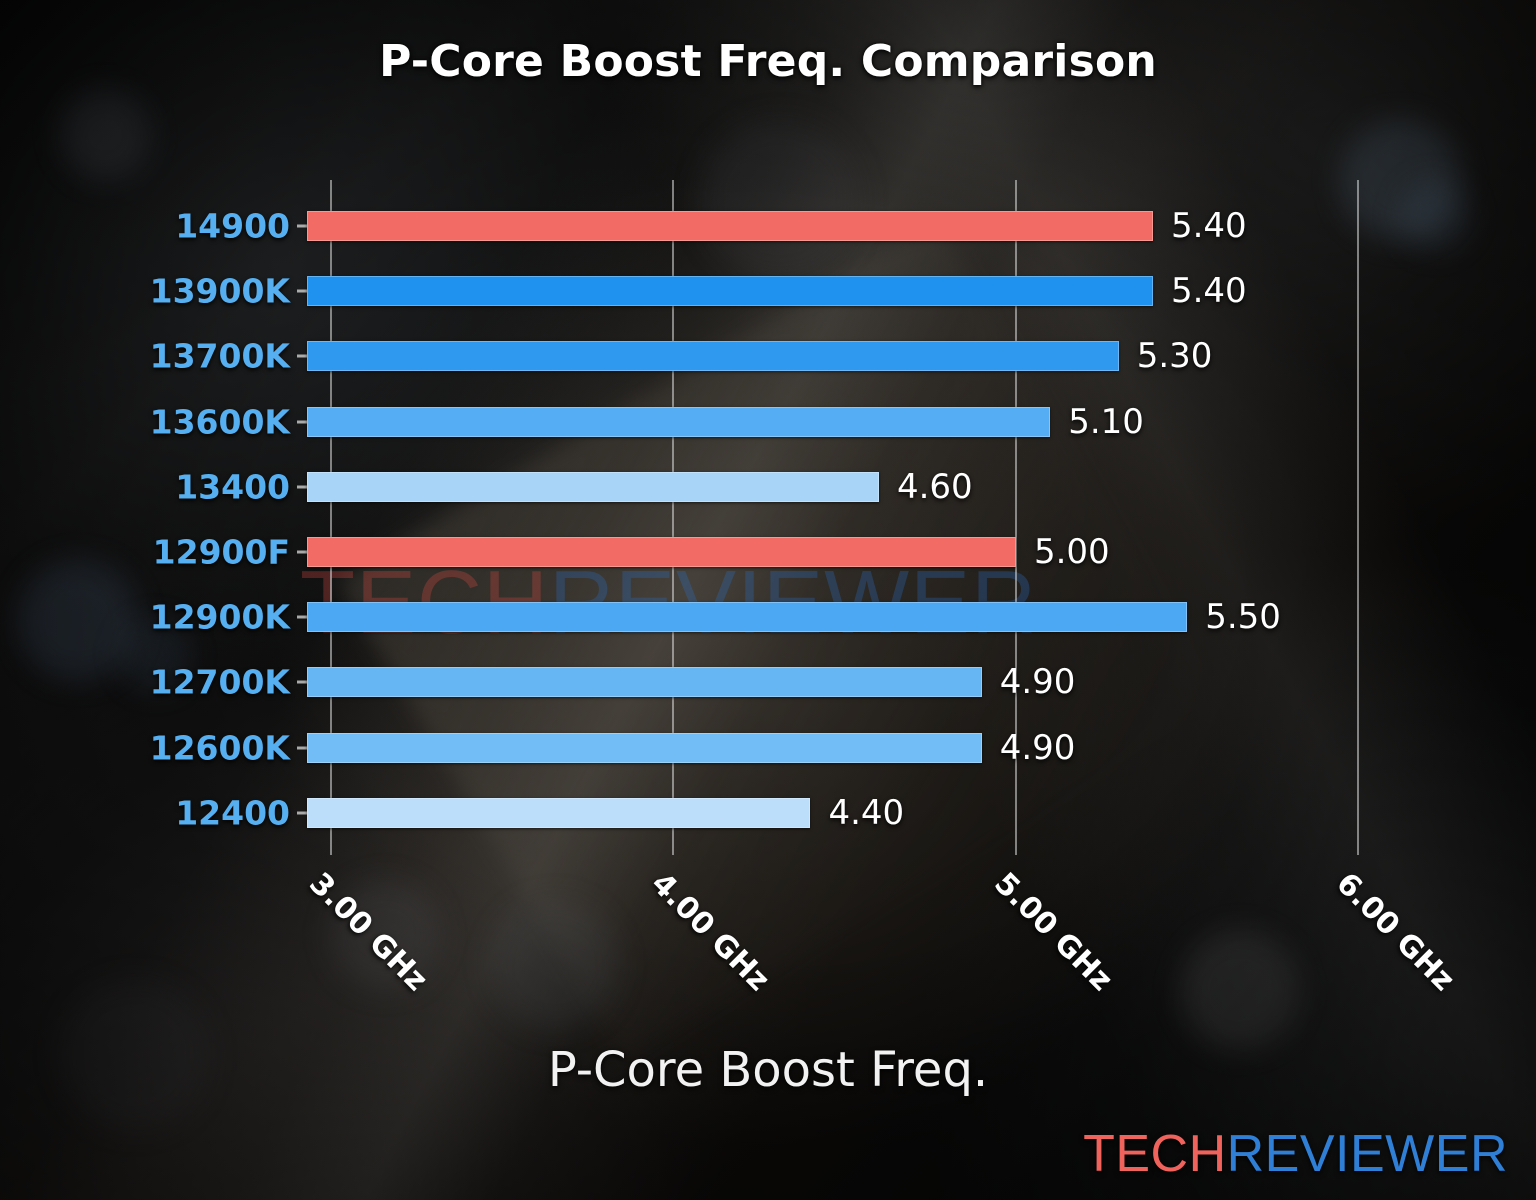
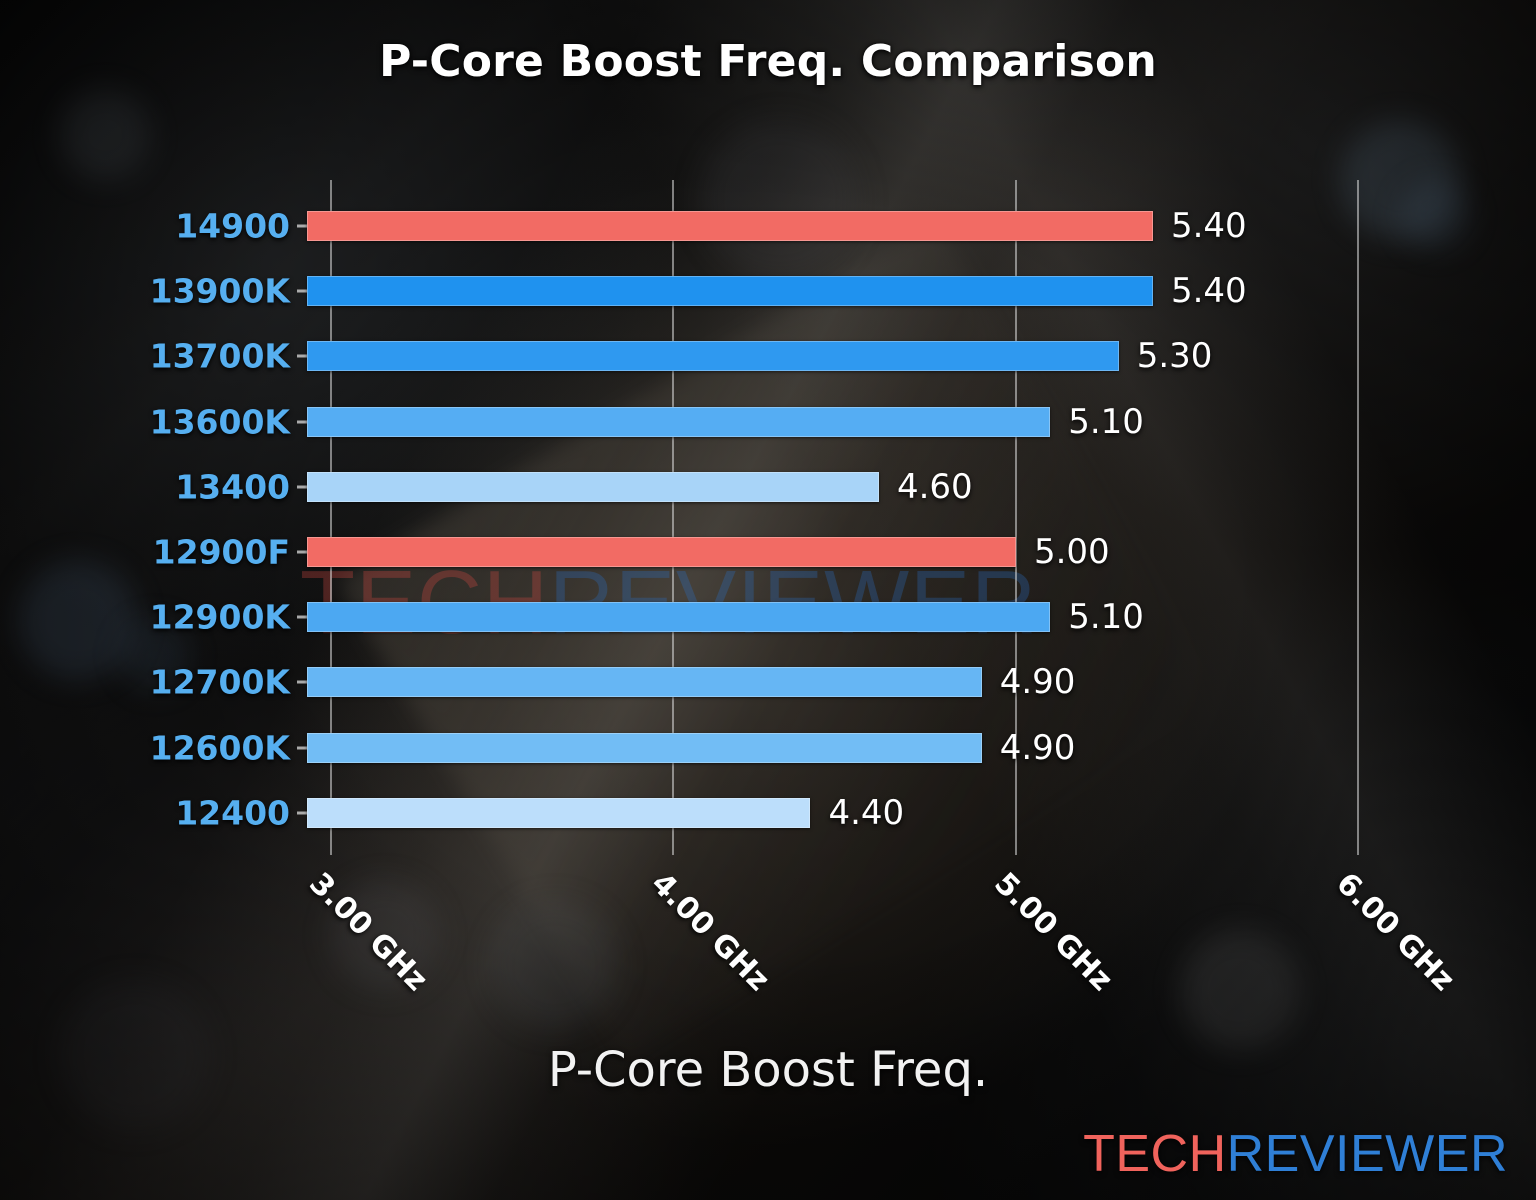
12900K: 5.50 -> 5.10
